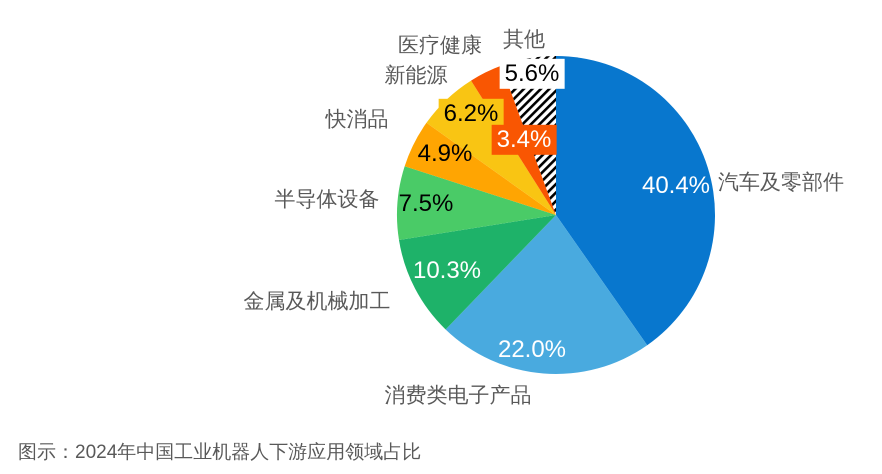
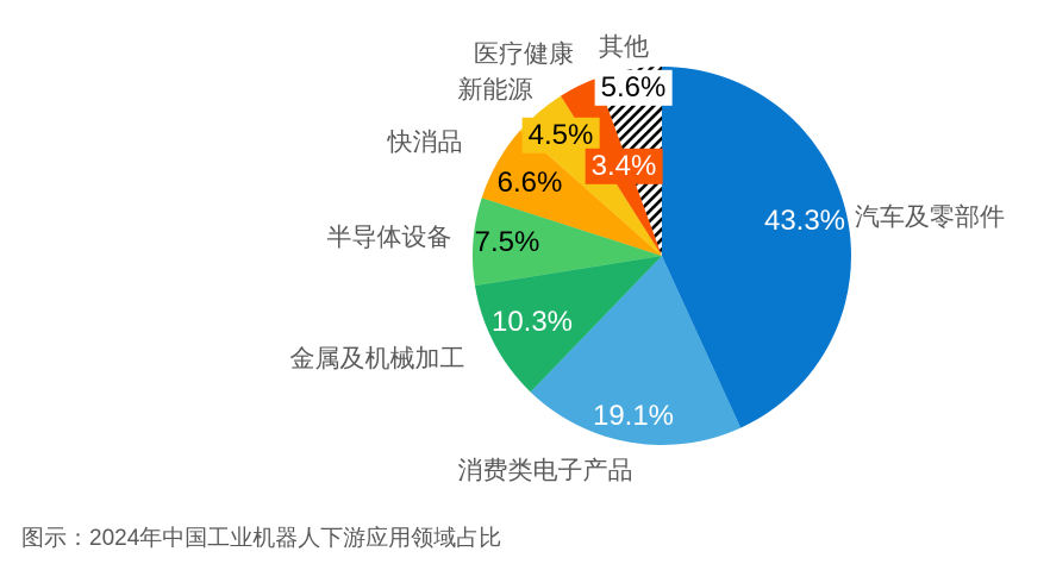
汽车及零部件: 40.4% -> 43.3%
消费类电子产品: 22.0% -> 19.1%
快消品: 4.9% -> 6.6%
新能源: 6.2% -> 4.5%
